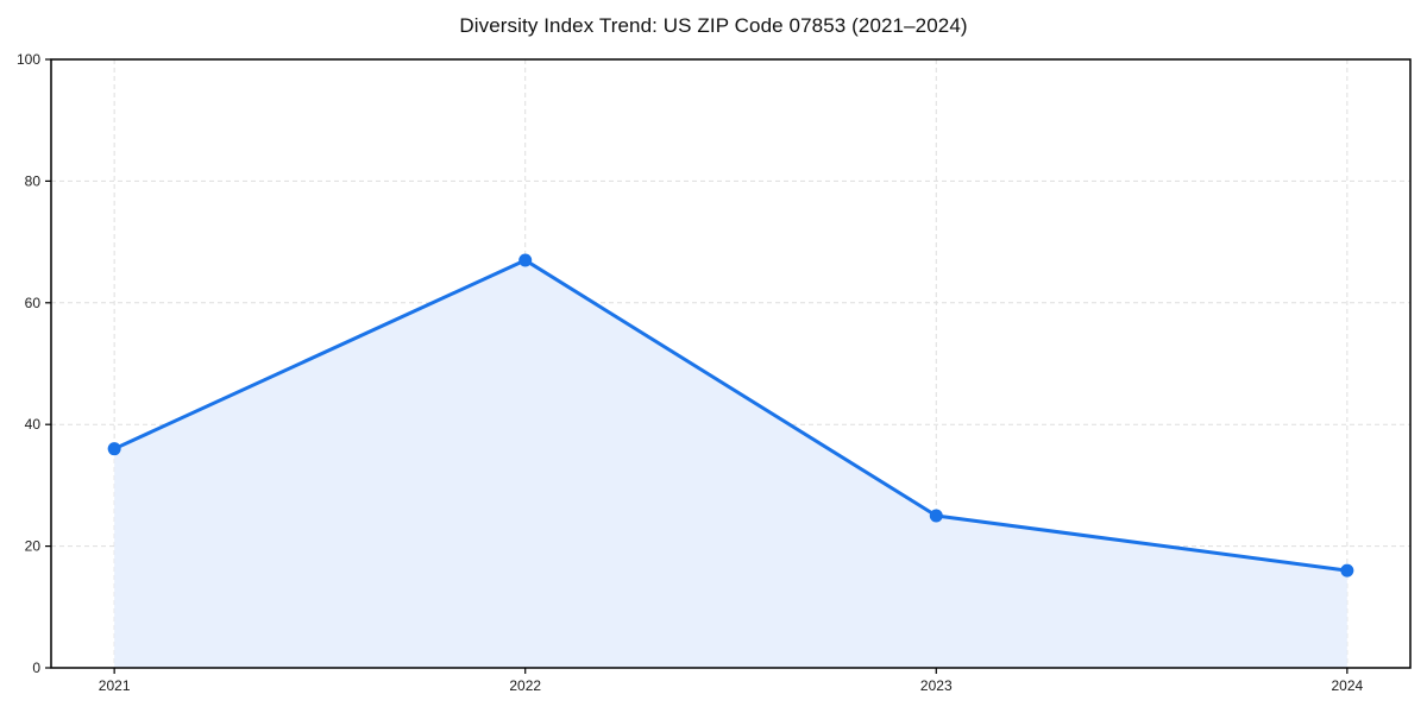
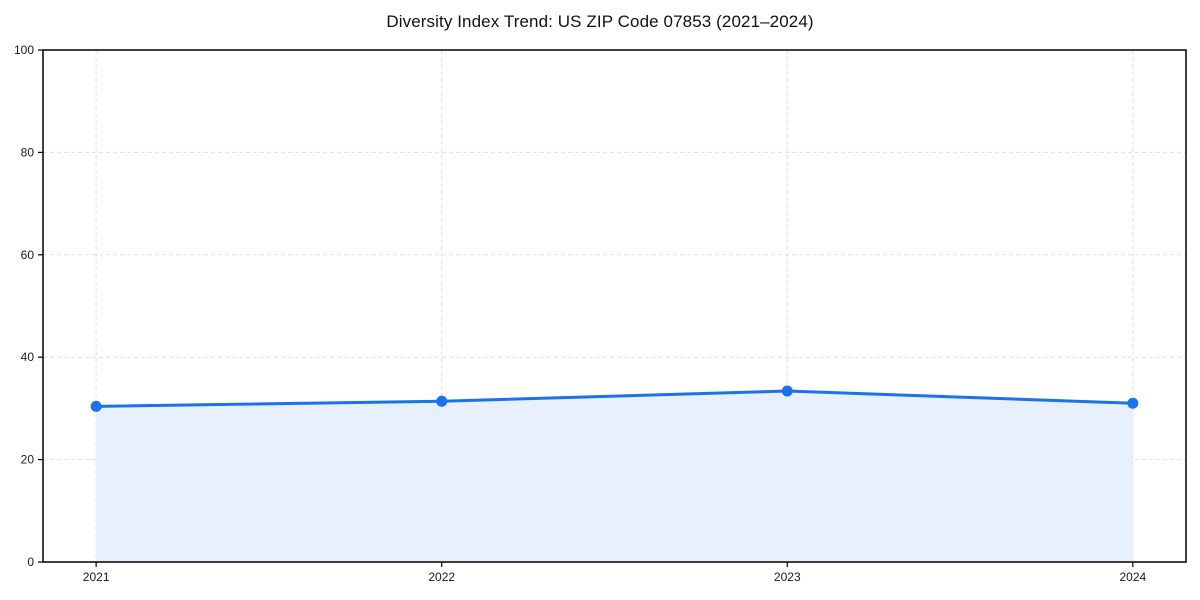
2021: 36 -> 30
2022: 67 -> 31
2023: 25 -> 33
2024: 16 -> 31
